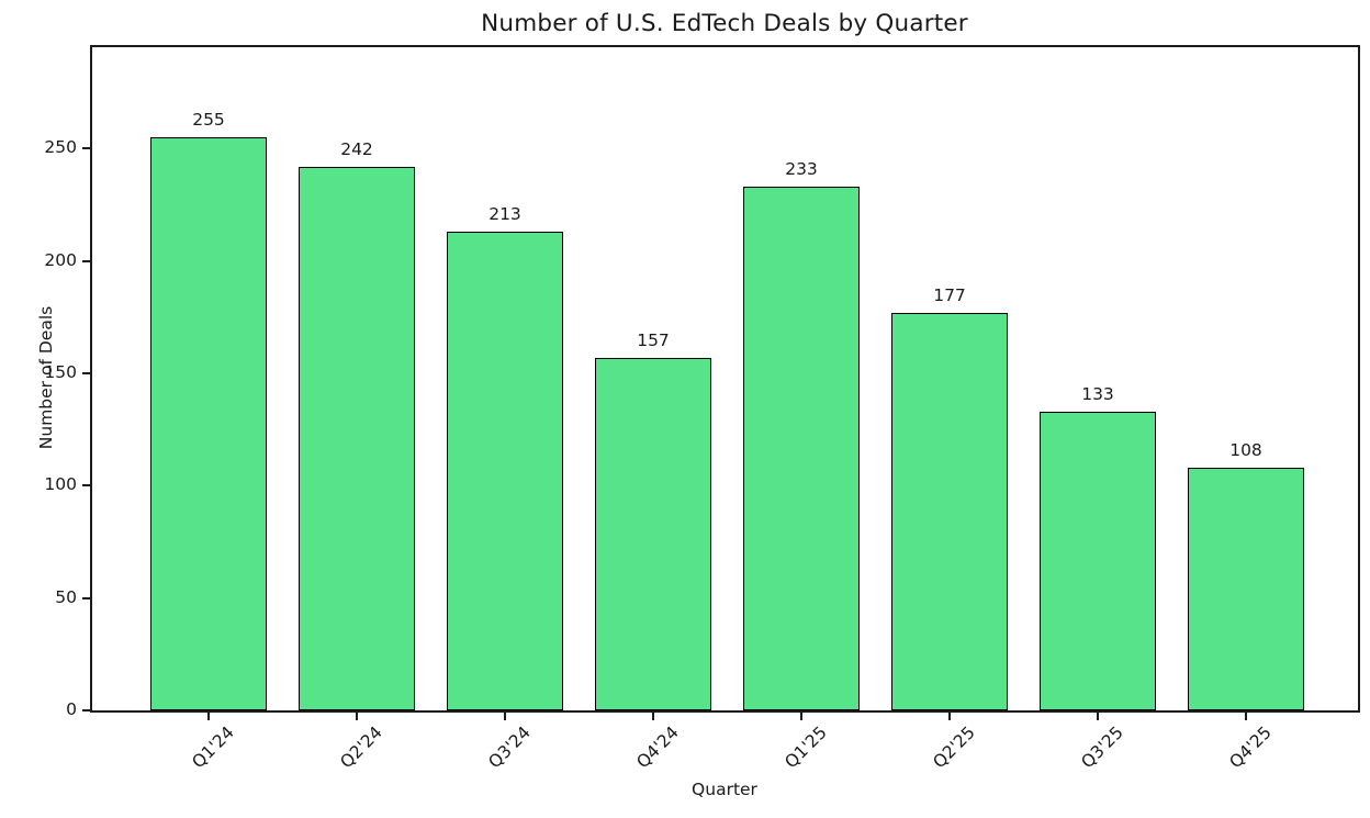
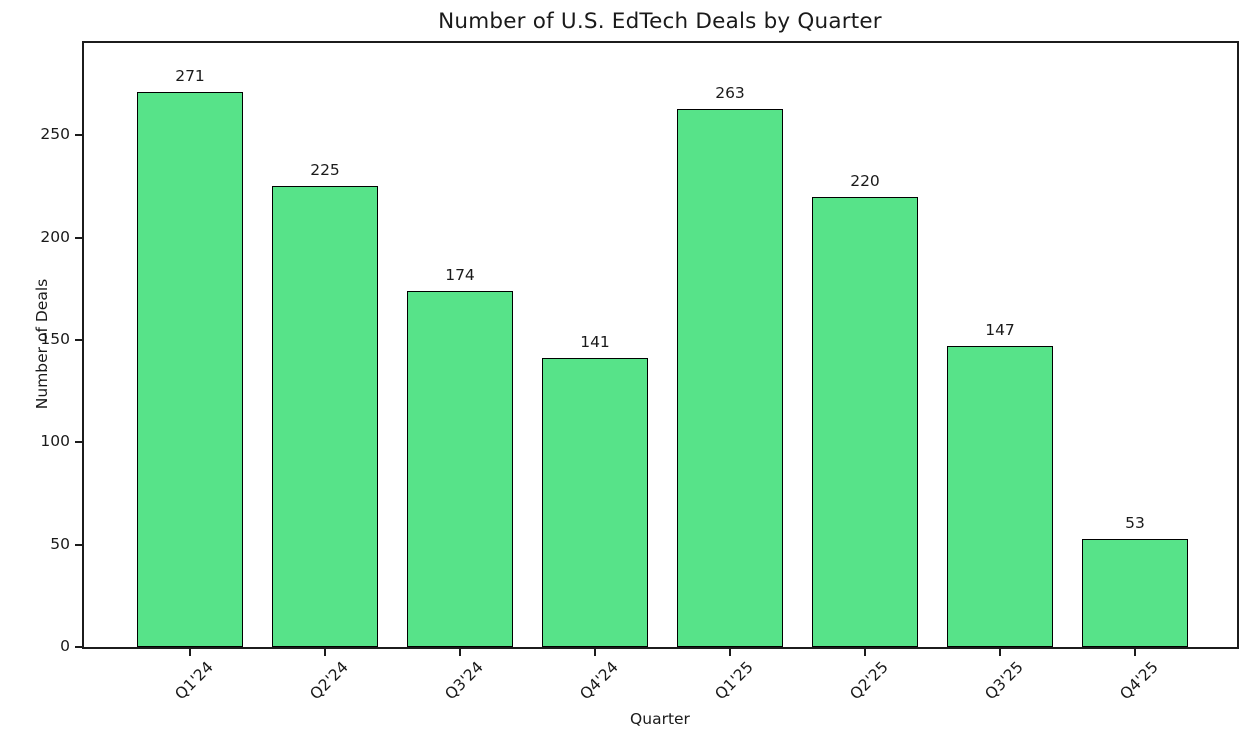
Q1'24: 255 -> 271
Q2'24: 242 -> 225
Q3'24: 213 -> 174
Q4'24: 157 -> 141
Q1'25: 233 -> 263
Q2'25: 177 -> 220
Q3'25: 133 -> 147
Q4'25: 108 -> 53
